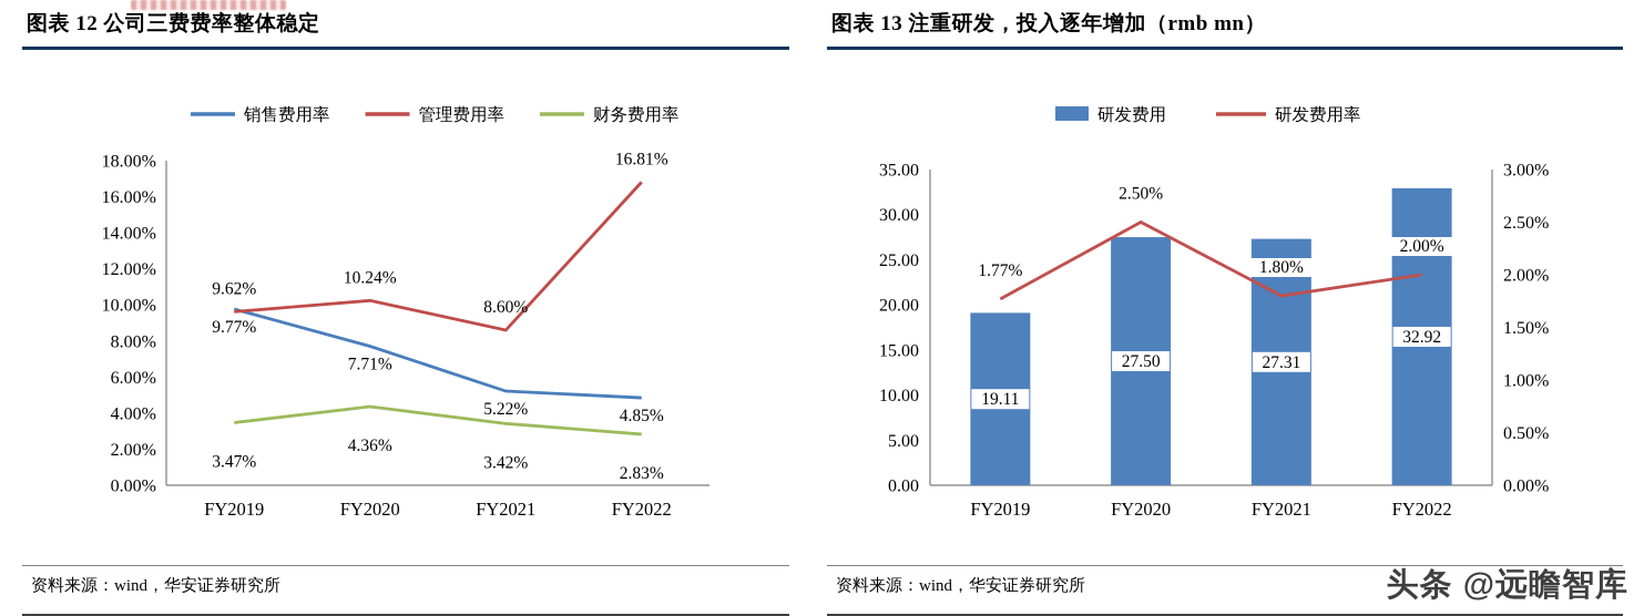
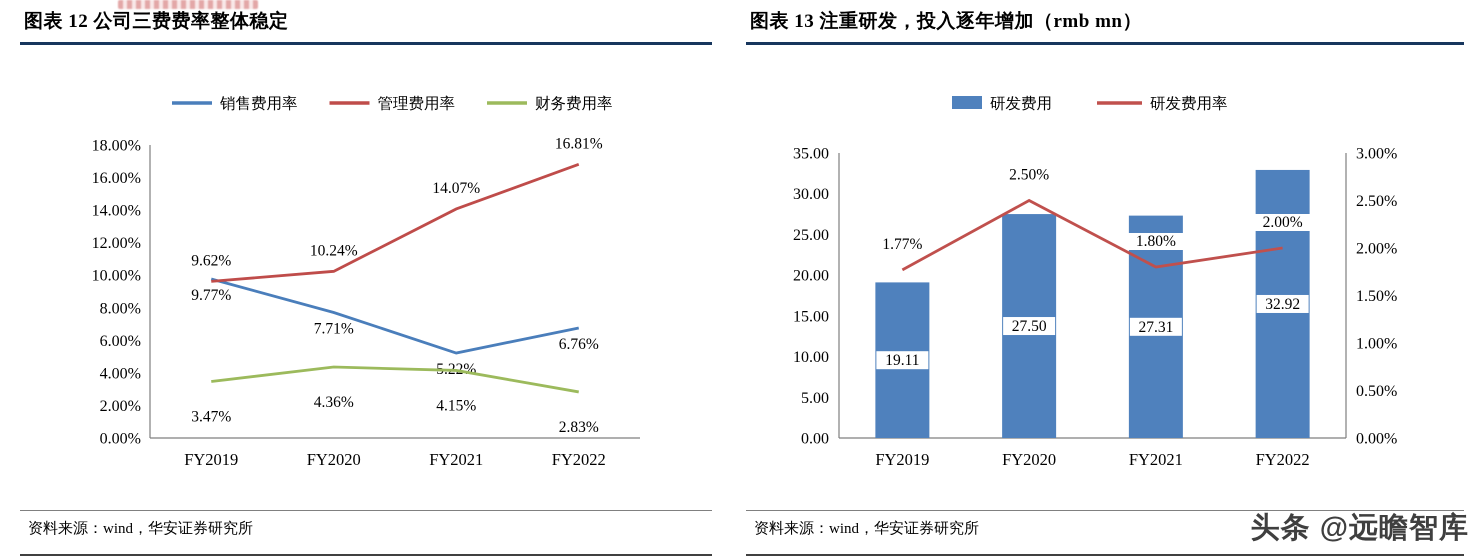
图表 12 公司三费费率整体稳定/管理费用率/FY2021: 8.60% -> 14.07%
图表 12 公司三费费率整体稳定/财务费用率/FY2021: 3.42% -> 4.15%
图表 12 公司三费费率整体稳定/销售费用率/FY2022: 4.85% -> 6.76%
